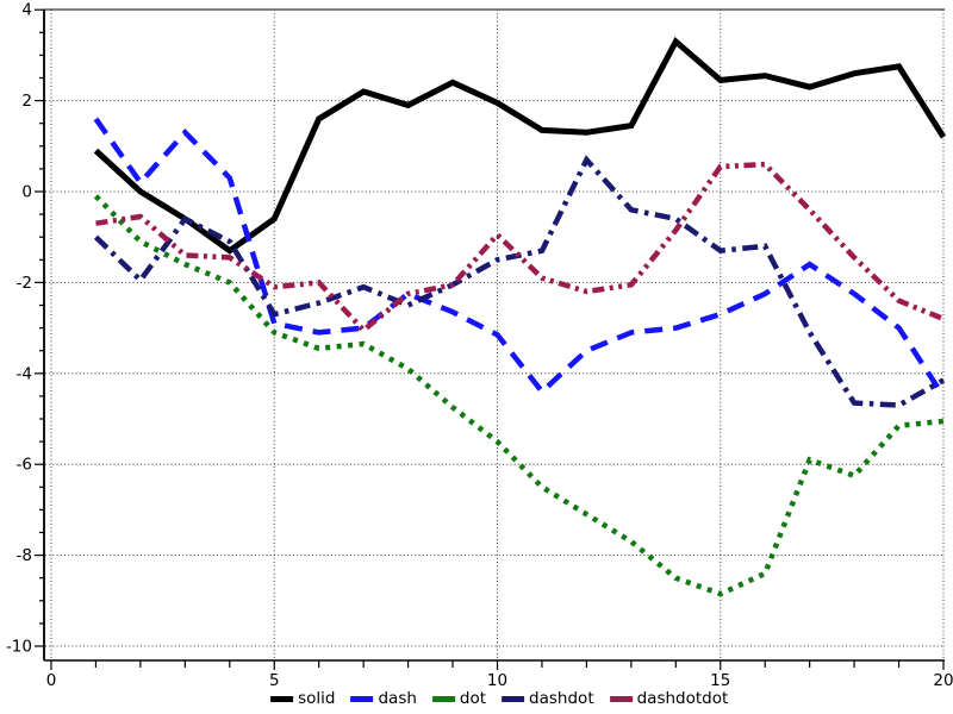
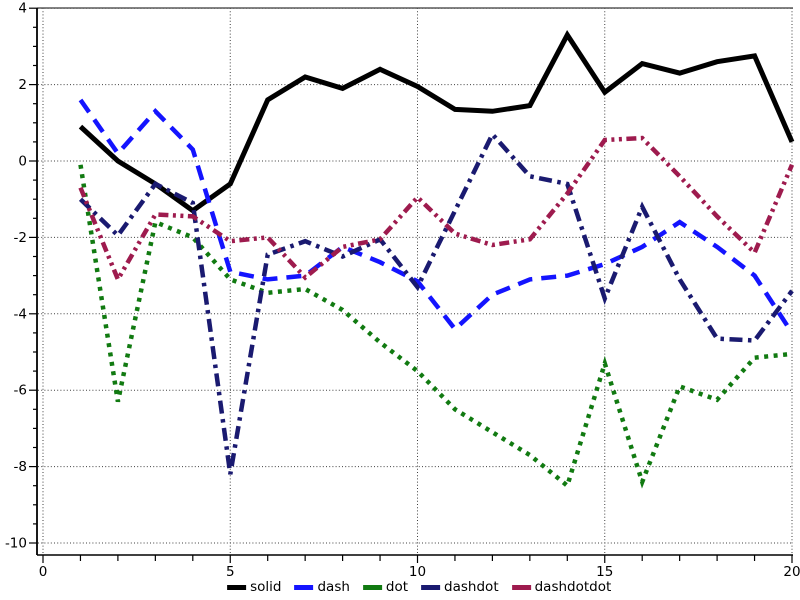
dot/2: -1.1 -> -6.3
dashdotdot/2: -0.6 -> -3.1
dashdot/5: -2.7 -> -8.2
dashdot/10: -1.5 -> -3.3
solid/15: 2.5 -> 1.8
dot/15: -8.8 -> -5.3
dashdot/15: -1.3 -> -3.6
solid/20: 1.2 -> 0.5
dashdot/20: -4.2 -> -3.4
dashdotdot/20: -2.8 -> -0.1
